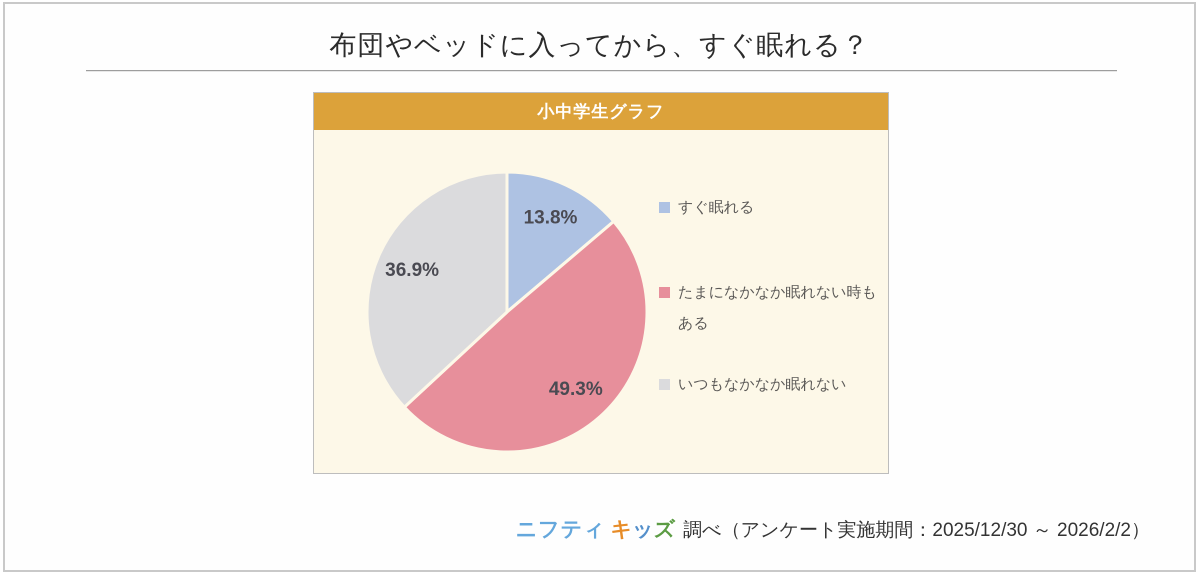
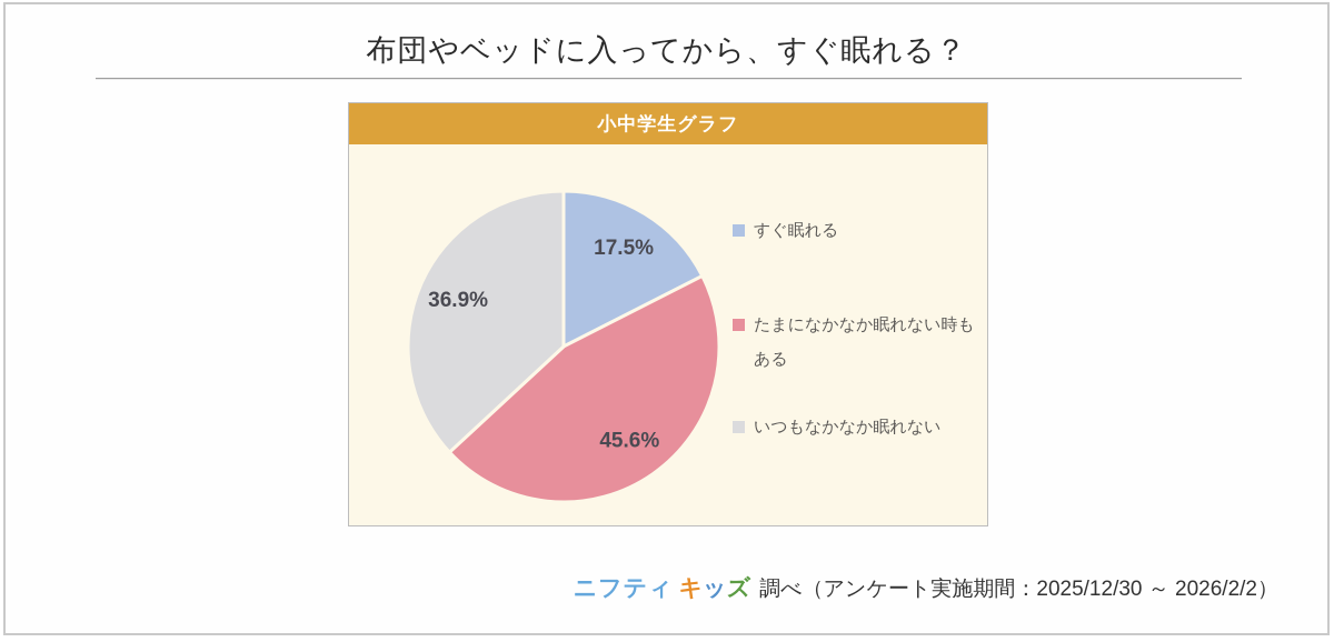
すぐ眠れる: 13.8% -> 17.5%
たまになかなか眠れない時もある: 49.3% -> 45.6%
